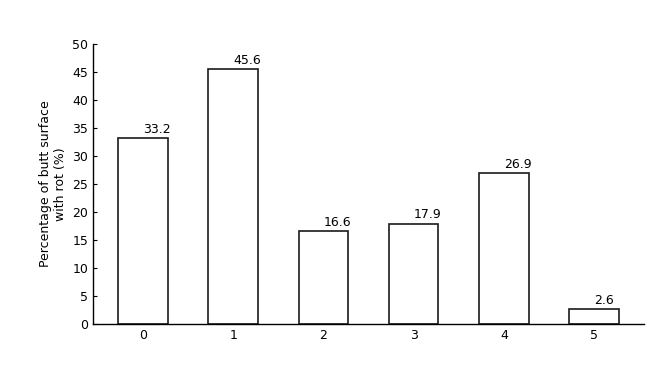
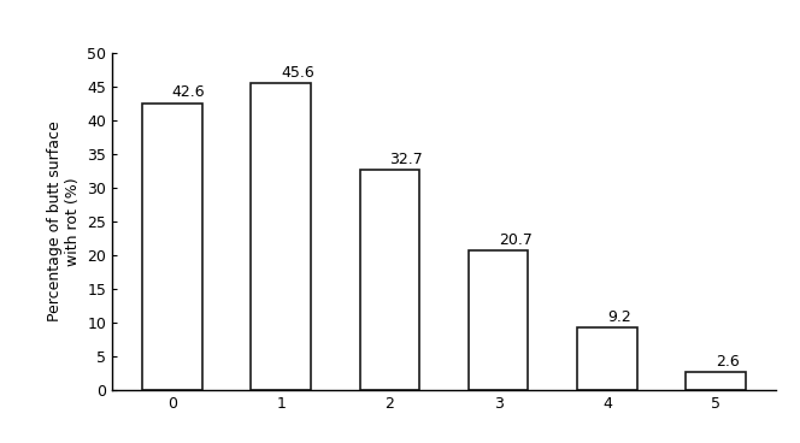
0: 33.2 -> 42.6
2: 16.6 -> 32.7
3: 17.9 -> 20.7
4: 26.9 -> 9.2
